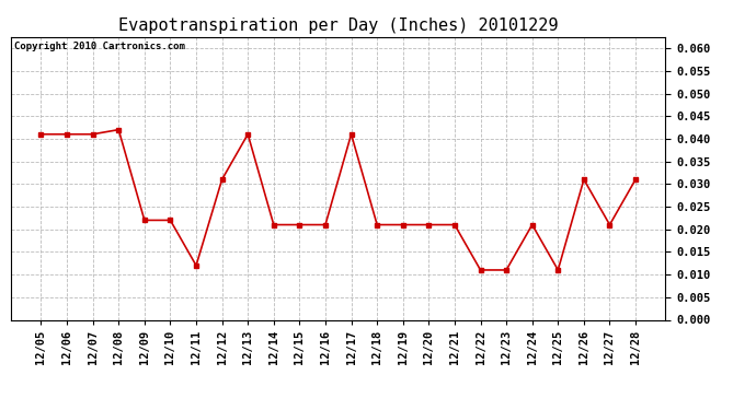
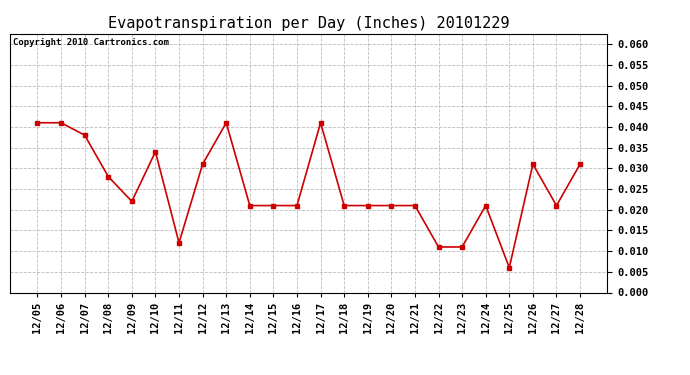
12/07: 0.041 -> 0.038
12/08: 0.042 -> 0.028
12/10: 0.022 -> 0.034
12/25: 0.011 -> 0.006
